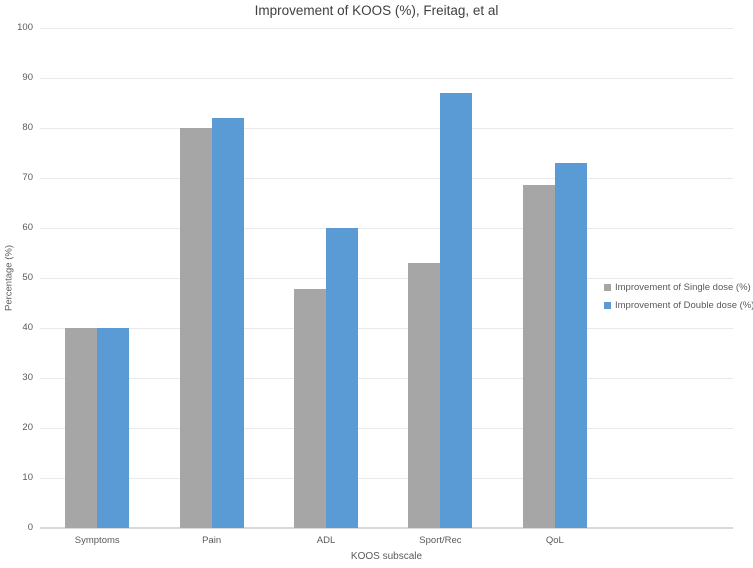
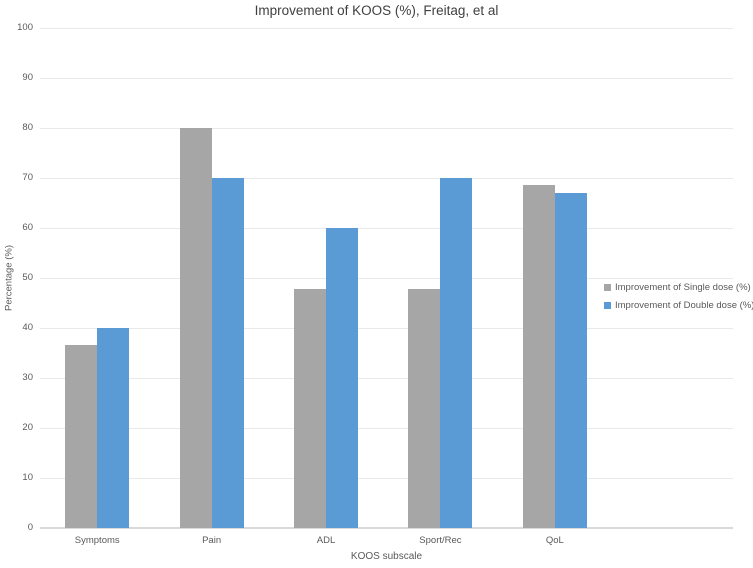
Improvement of Single dose (%)/Symptoms: 40 -> 37
Improvement of Double dose (%)/Pain: 82 -> 70
Improvement of Single dose (%)/Sport/Rec: 53 -> 48
Improvement of Double dose (%)/Sport/Rec: 87 -> 70
Improvement of Double dose (%)/QoL: 73 -> 67
